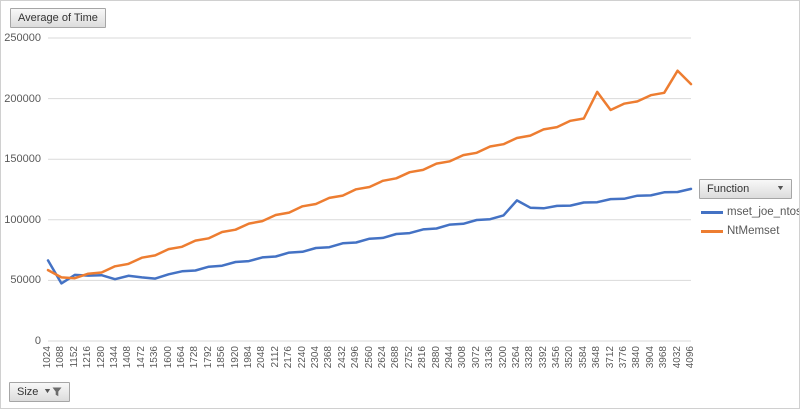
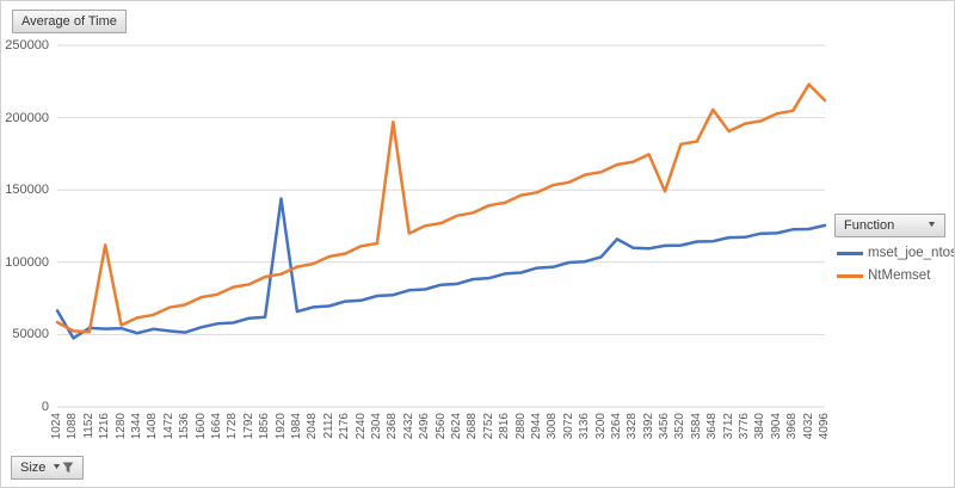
NtMemset/1216: 56000 -> 112000
mset_joe_ntos/1920: 65000 -> 144000
NtMemset/2368: 118000 -> 197000
NtMemset/3456: 176000 -> 149000
